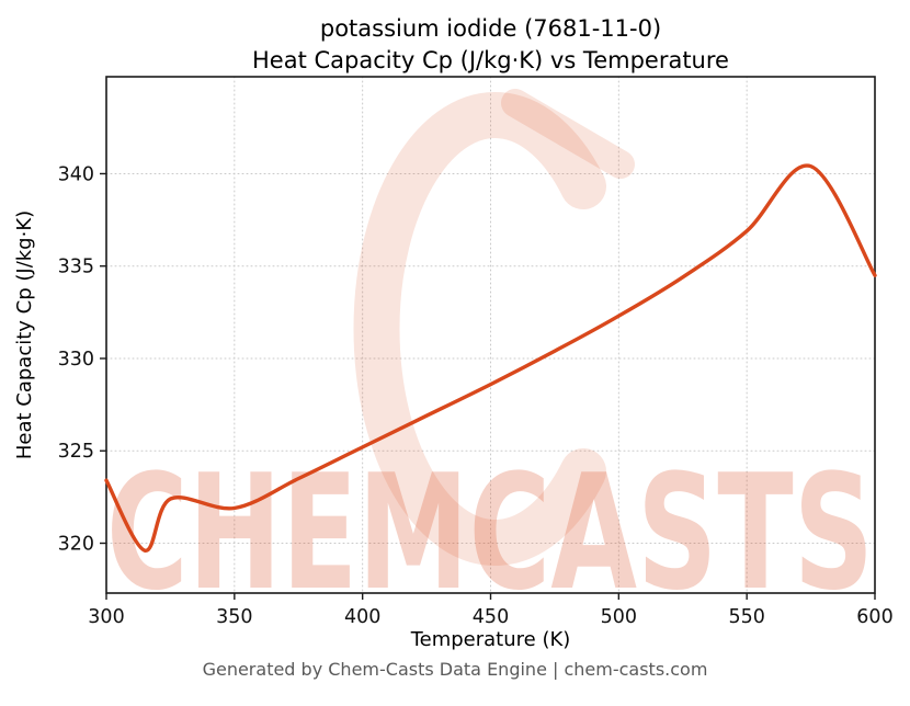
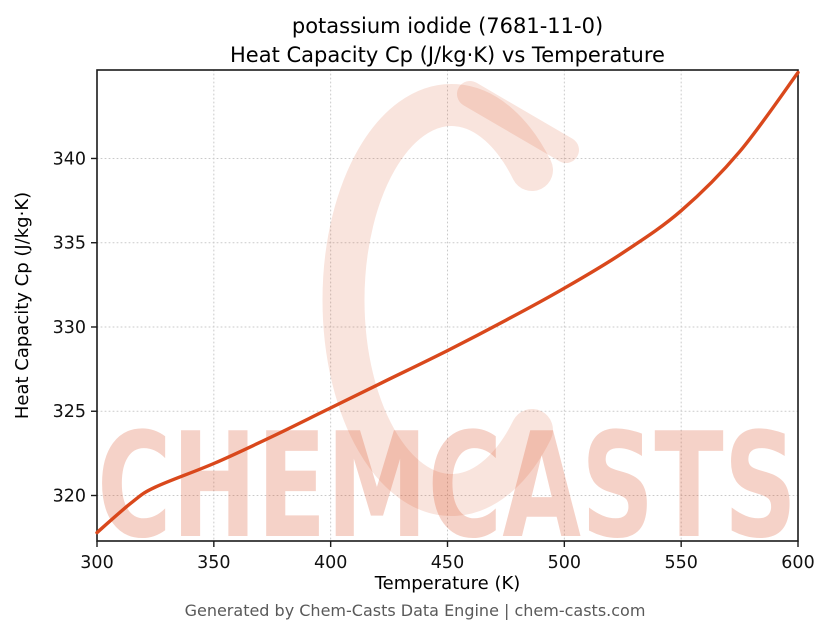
300: 323.4 -> 317.8
325: 322.4 -> 320.5
600: 334.5 -> 345.1
